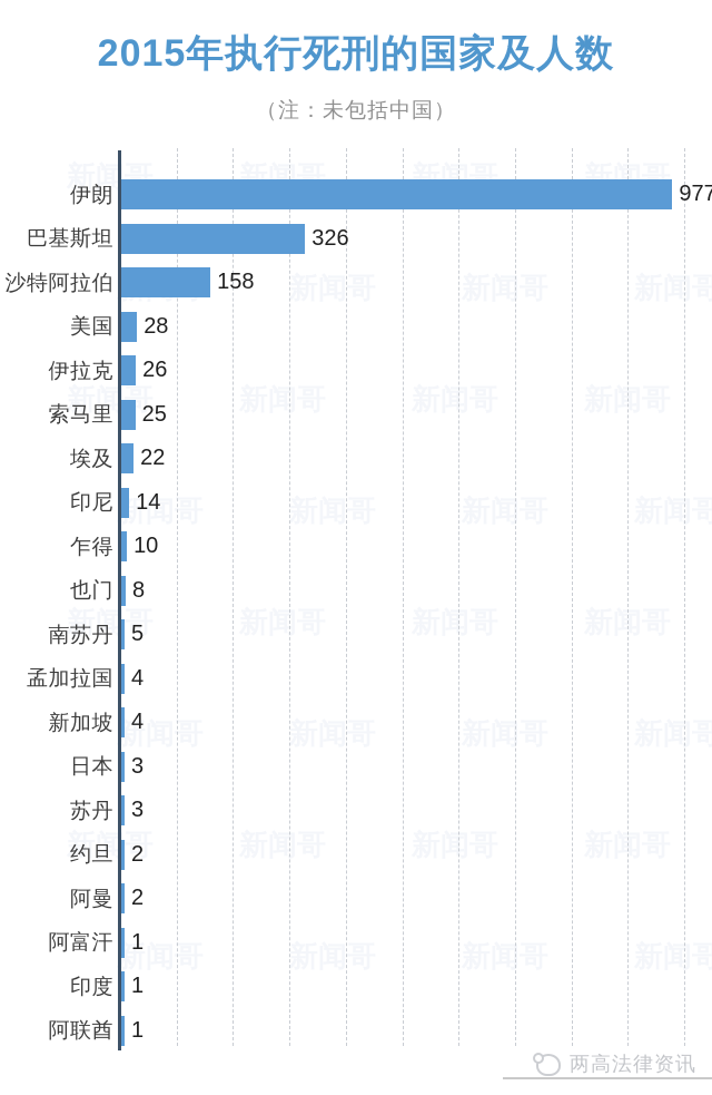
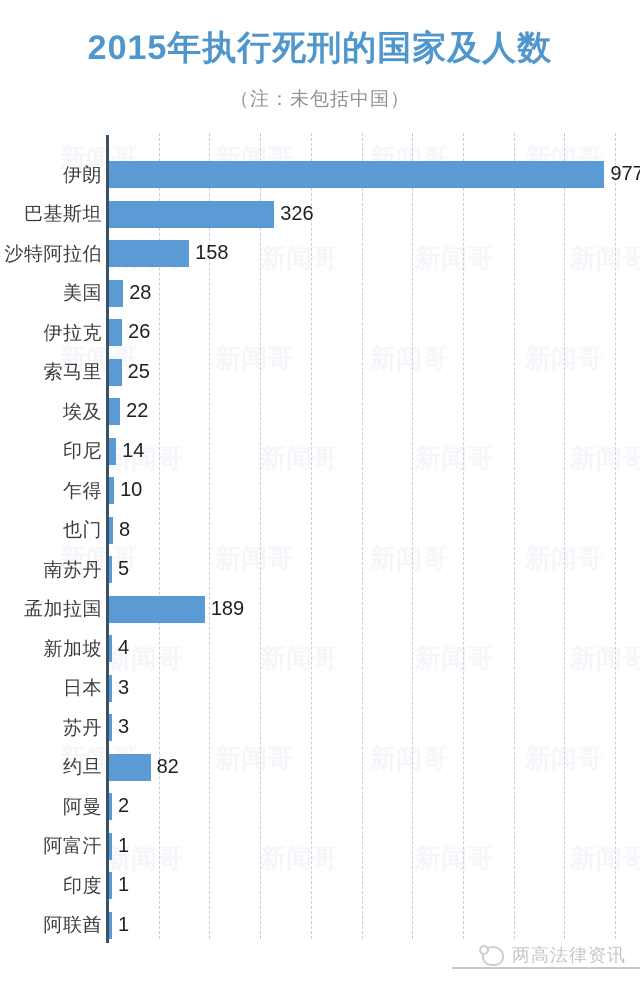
孟加拉国: 4 -> 189
约旦: 2 -> 82
